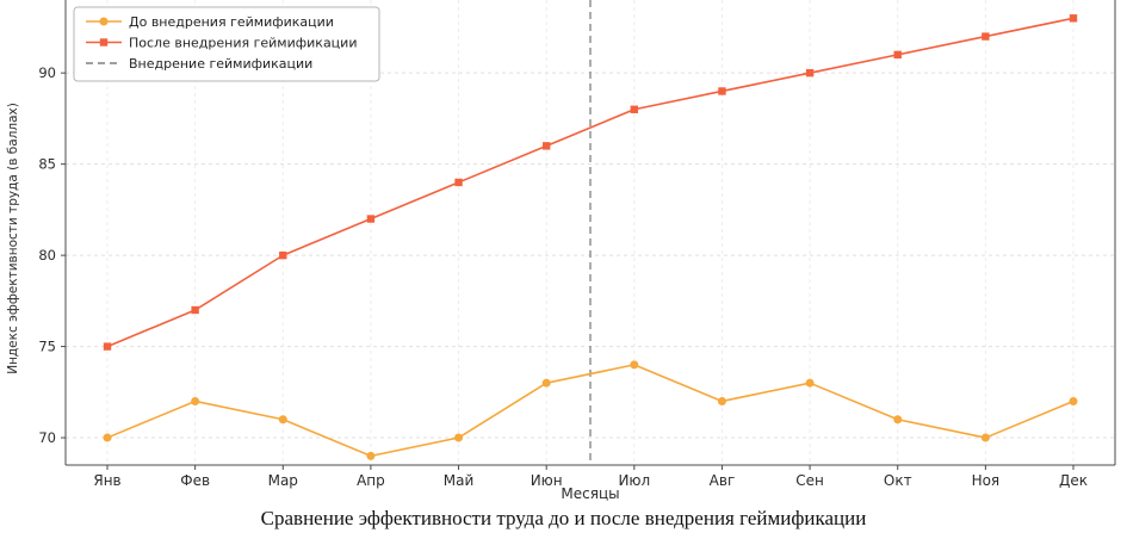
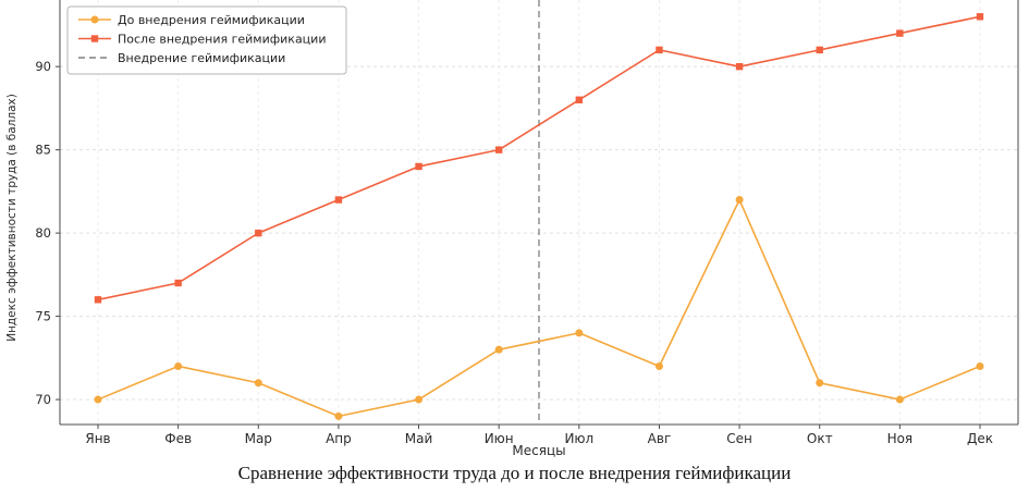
После внедрения геймификации/Янв: 75 -> 76
После внедрения геймификации/Июн: 86 -> 85
После внедрения геймификации/Авг: 89 -> 91
До внедрения геймификации/Сен: 73 -> 82
